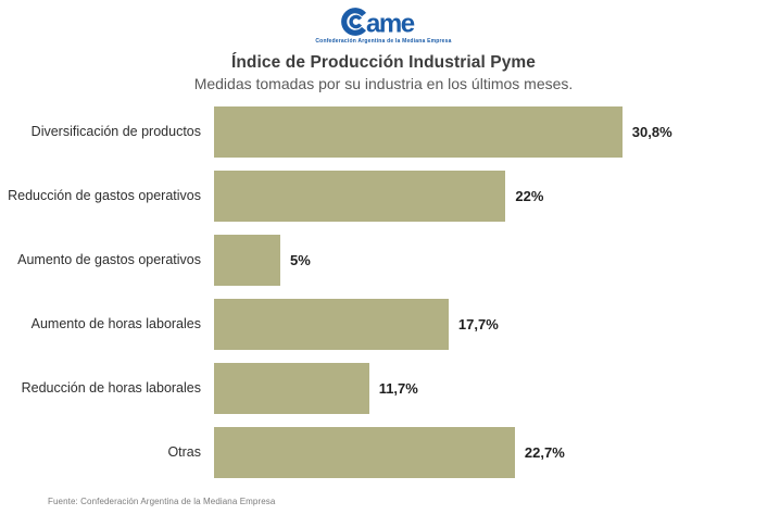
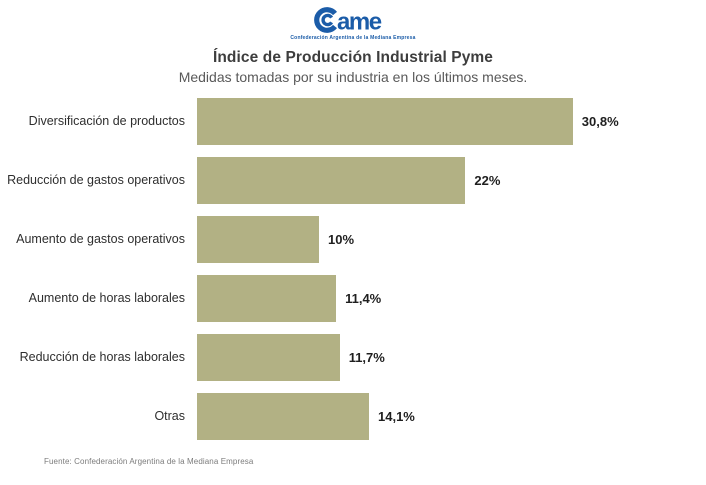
Aumento de gastos operativos: 5% -> 10%
Aumento de horas laborales: 17,7% -> 11,4%
Otras: 22,7% -> 14,1%
